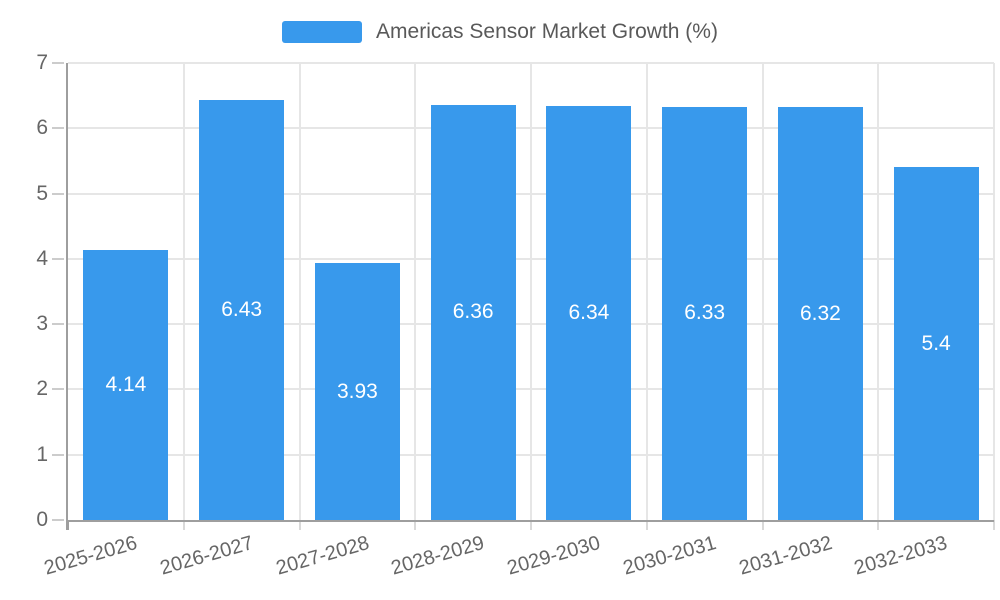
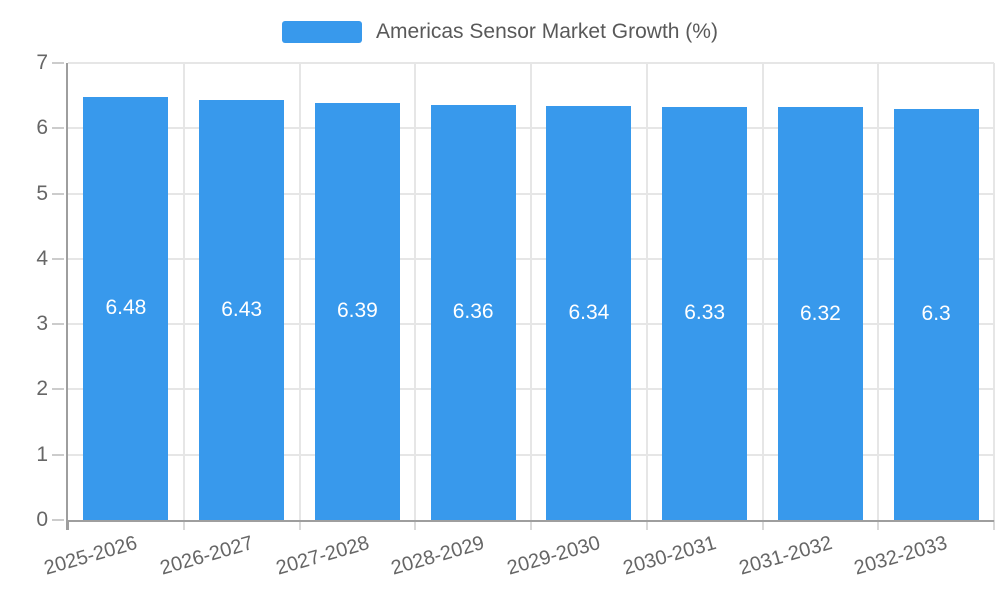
2025-2026: 4.14 -> 6.48
2027-2028: 3.93 -> 6.39
2032-2033: 5.4 -> 6.3
